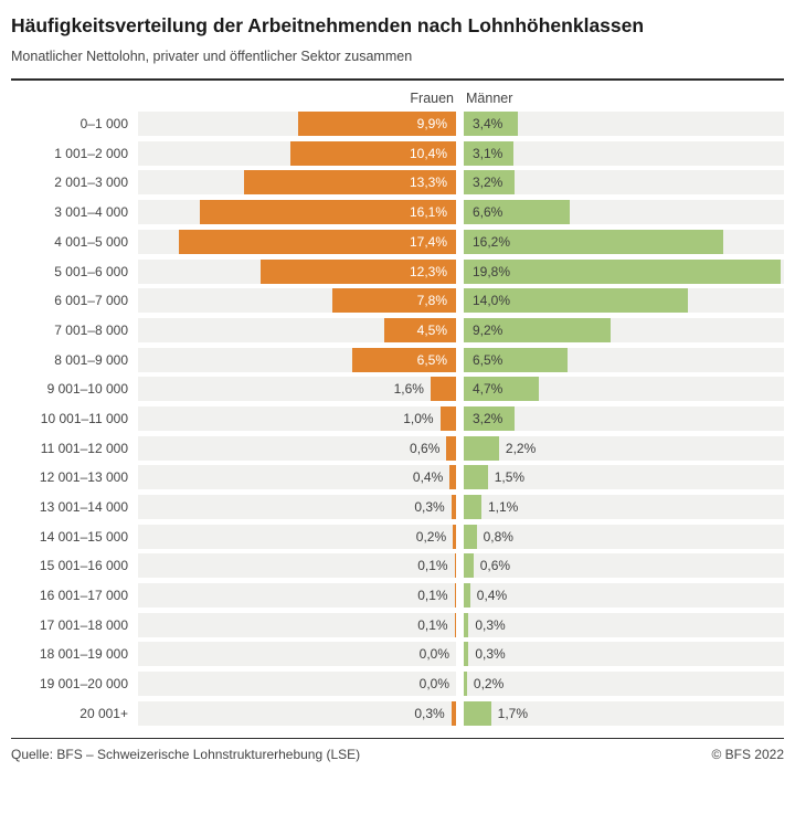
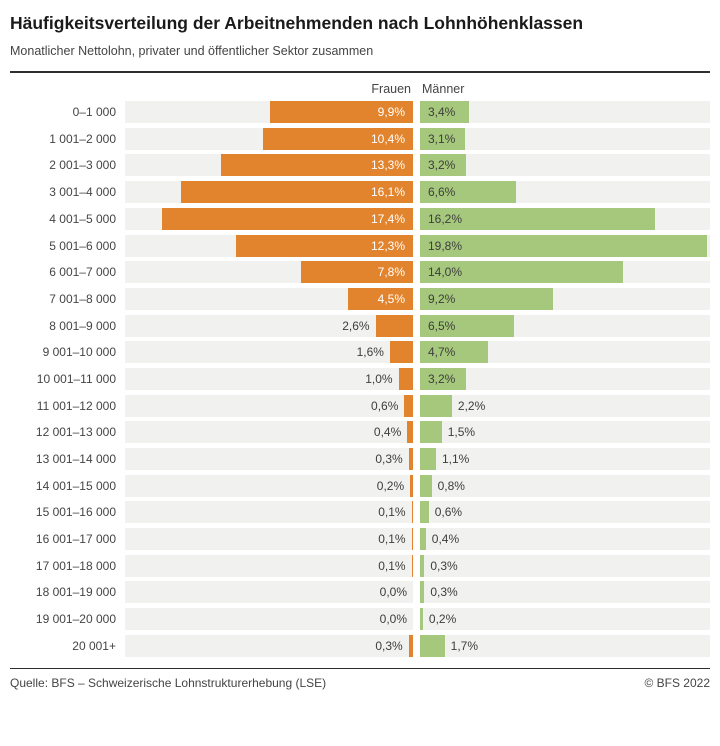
Frauen/8 001–9 000: 6,5% -> 2,6%
